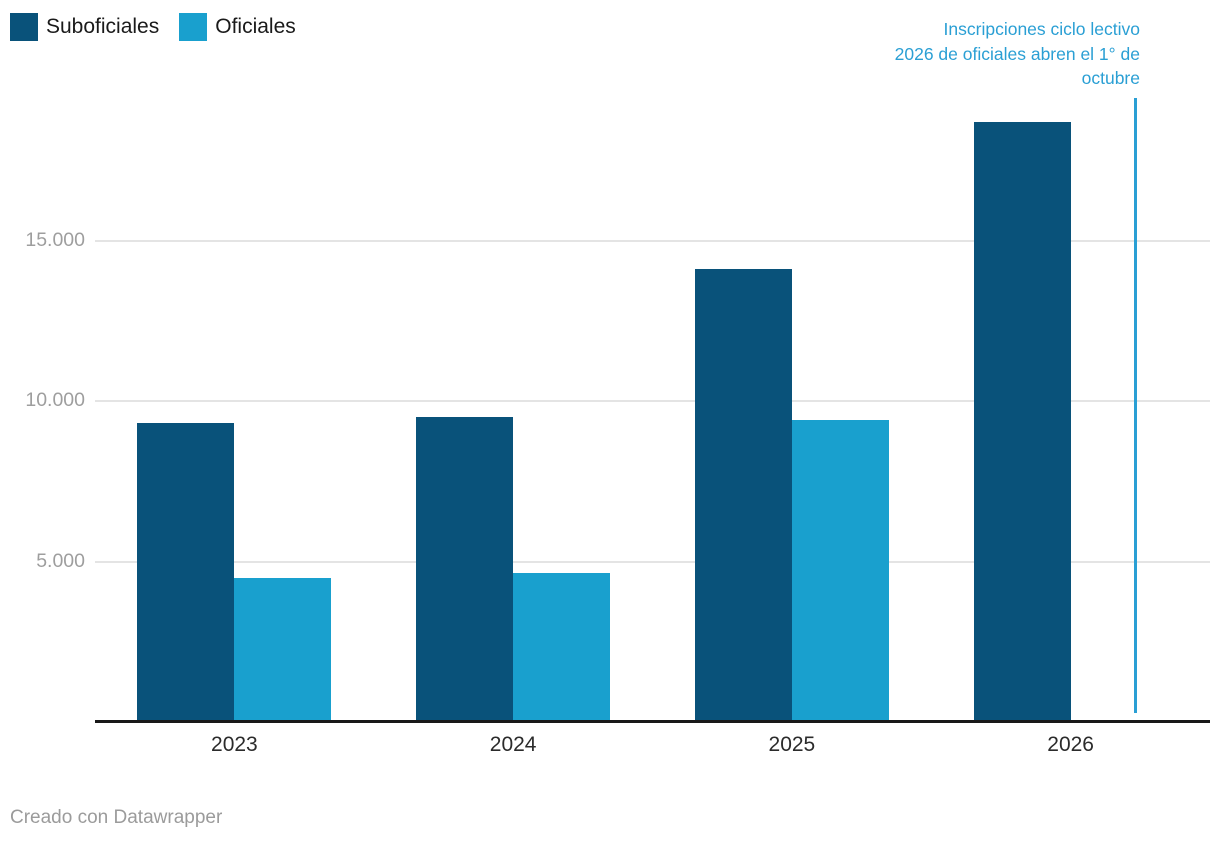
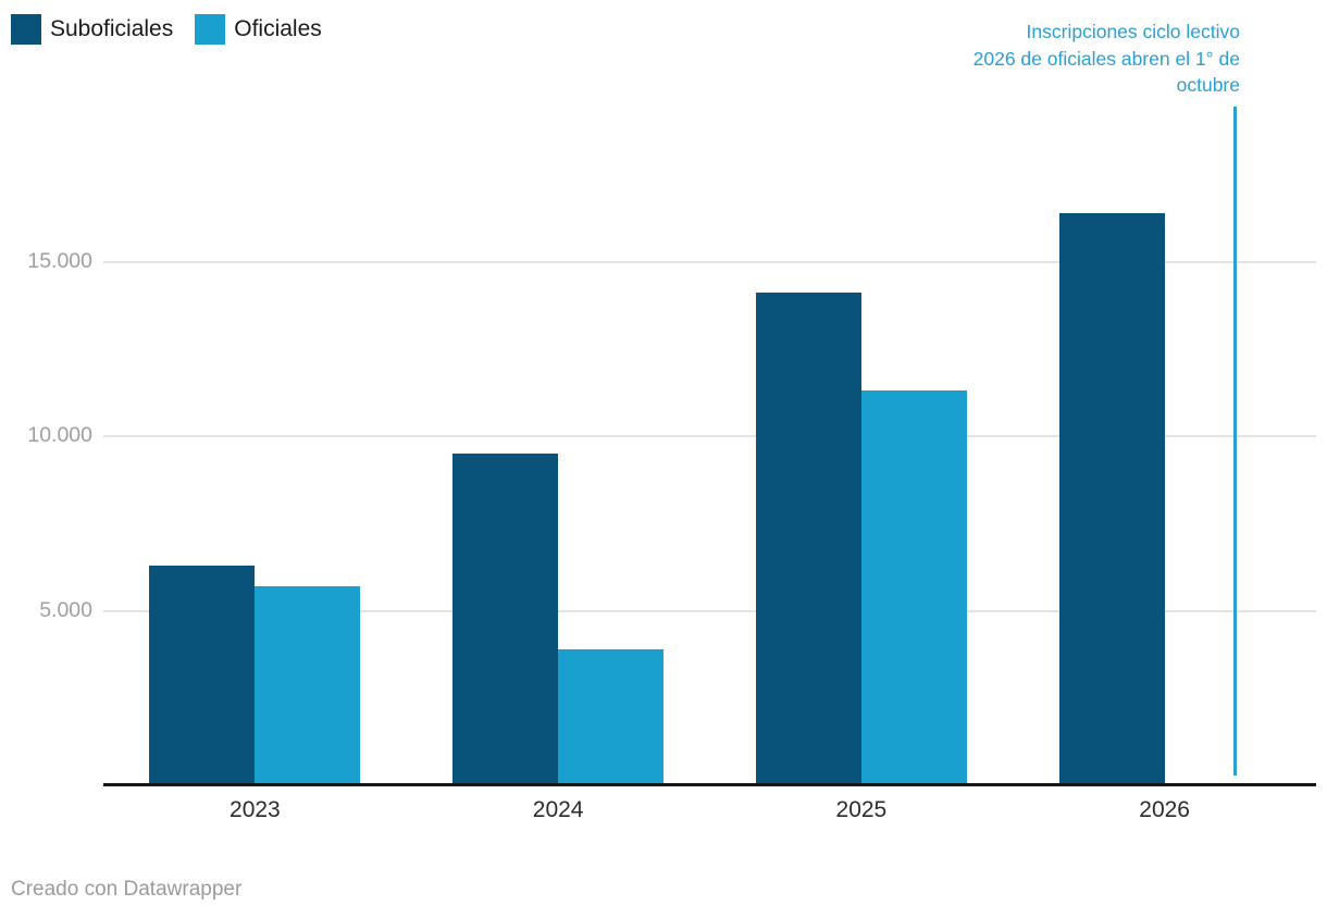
Suboficiales/2023: 9300 -> 6300
Oficiales/2023: 4500 -> 5700
Oficiales/2024: 4600 -> 3900
Oficiales/2025: 9400 -> 11300
Suboficiales/2026: 18700 -> 16400
